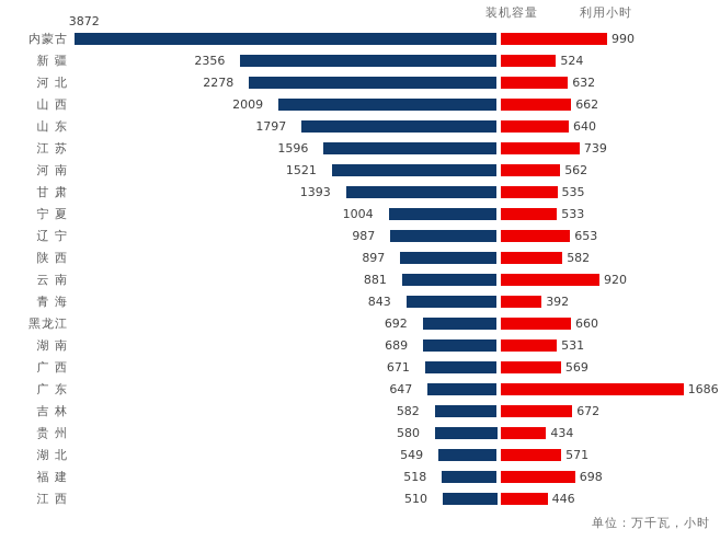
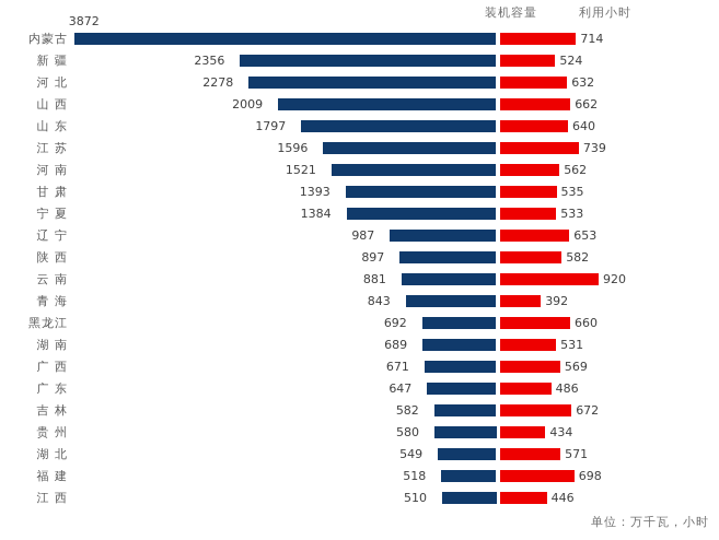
利用小时/内蒙古: 990 -> 714
装机容量/宁 夏: 1004 -> 1384
利用小时/广 东: 1686 -> 486
